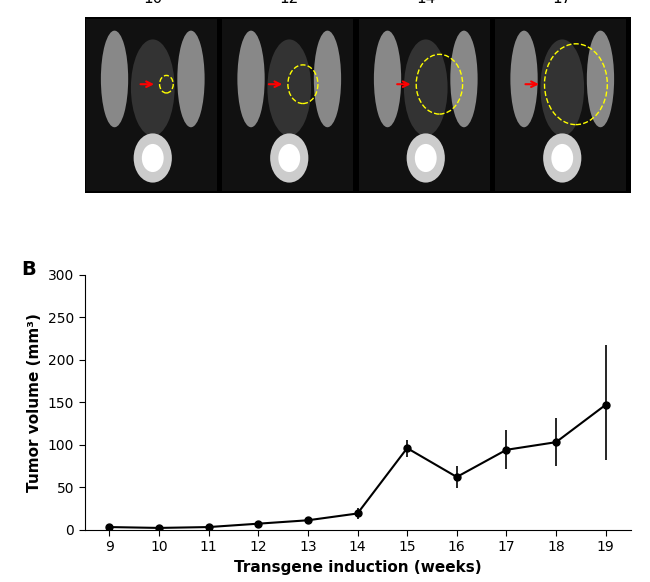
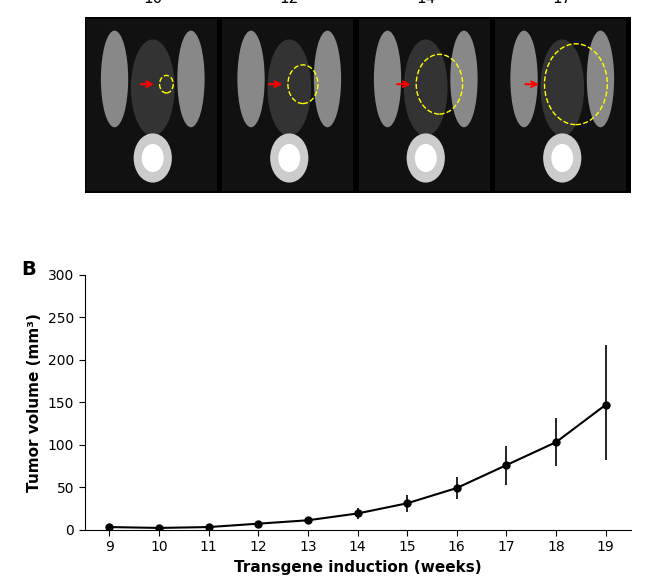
15: 96 -> 31
16: 62 -> 49
17: 94 -> 76
